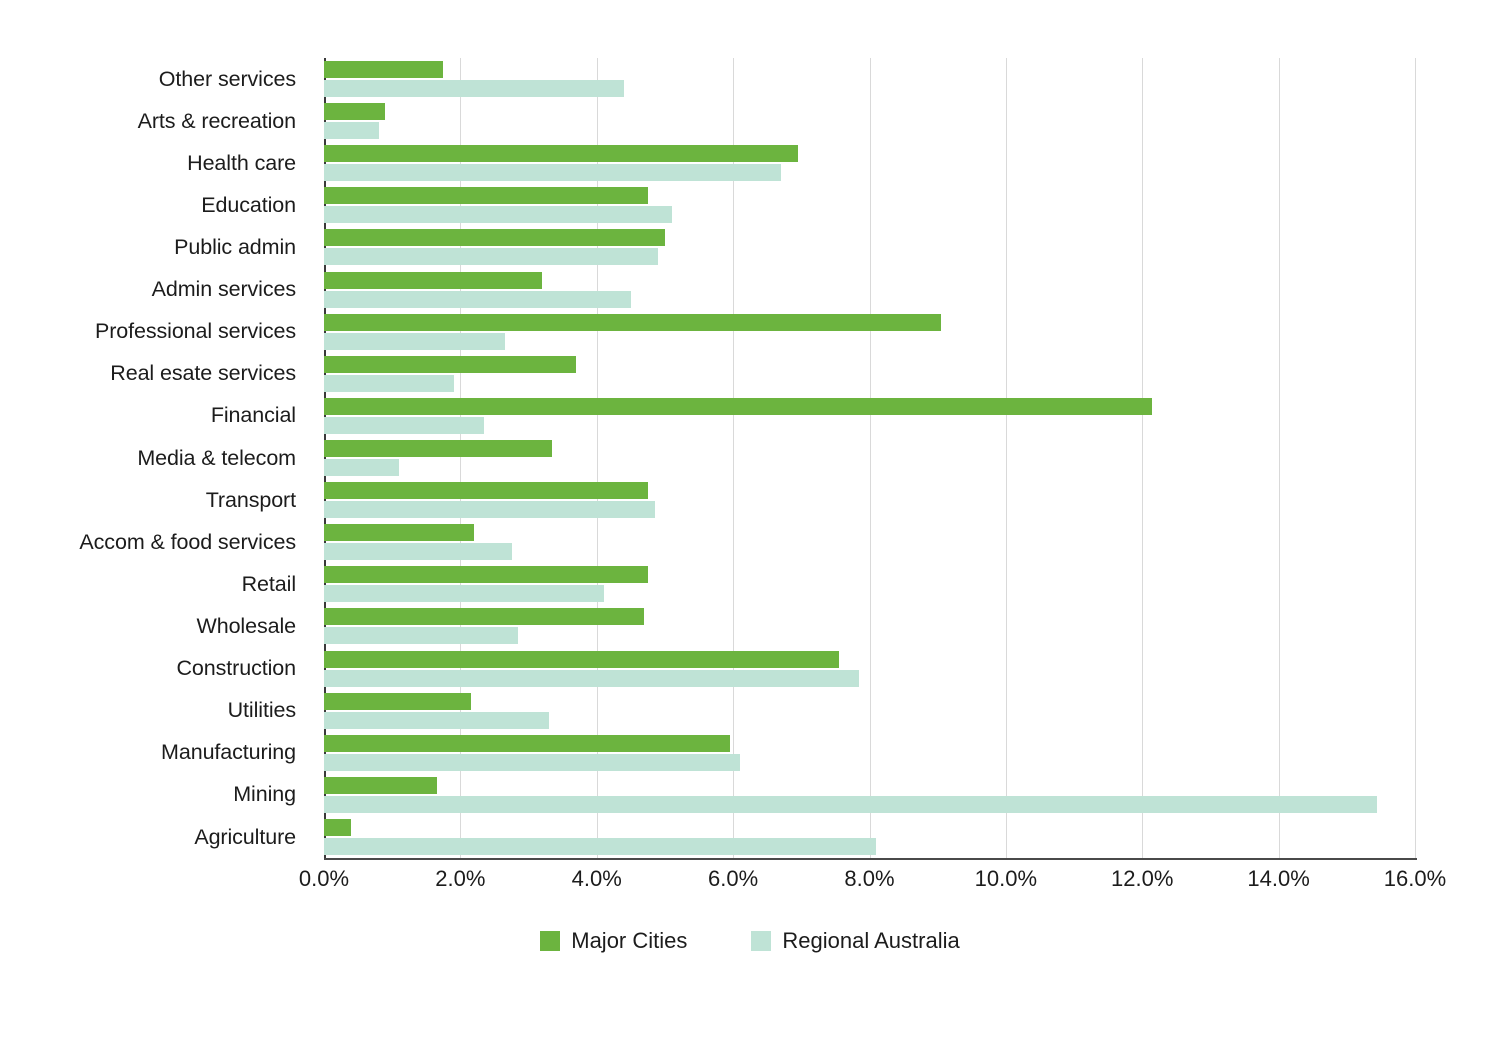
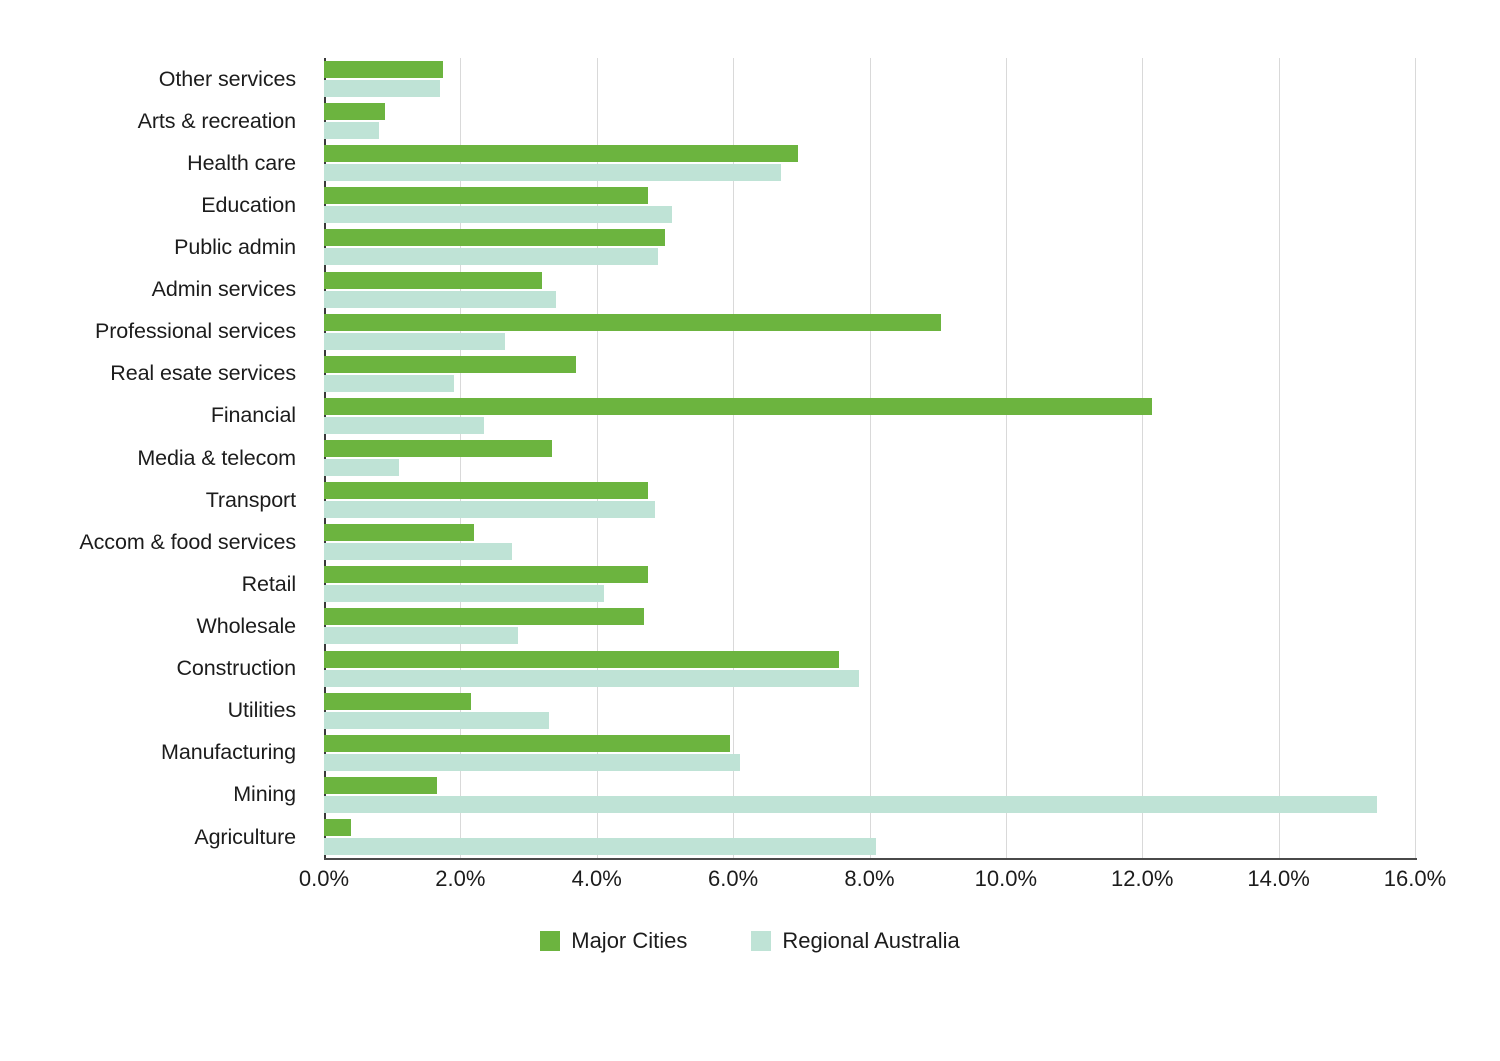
Regional Australia/Other services: 4.4% -> 1.7%
Regional Australia/Admin services: 4.5% -> 3.4%
